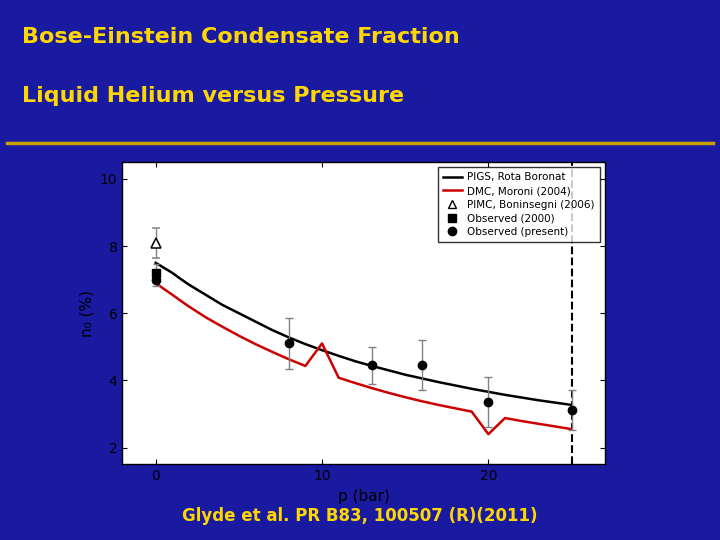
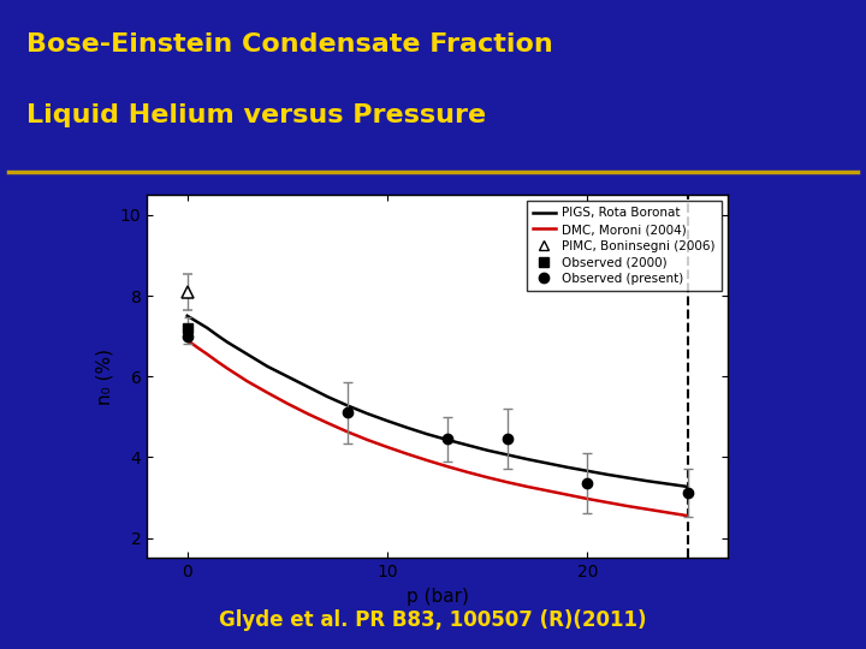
DMC, Moroni (2004)/10: 5.10 -> 4.25
DMC, Moroni (2004)/20: 2.40 -> 2.97
